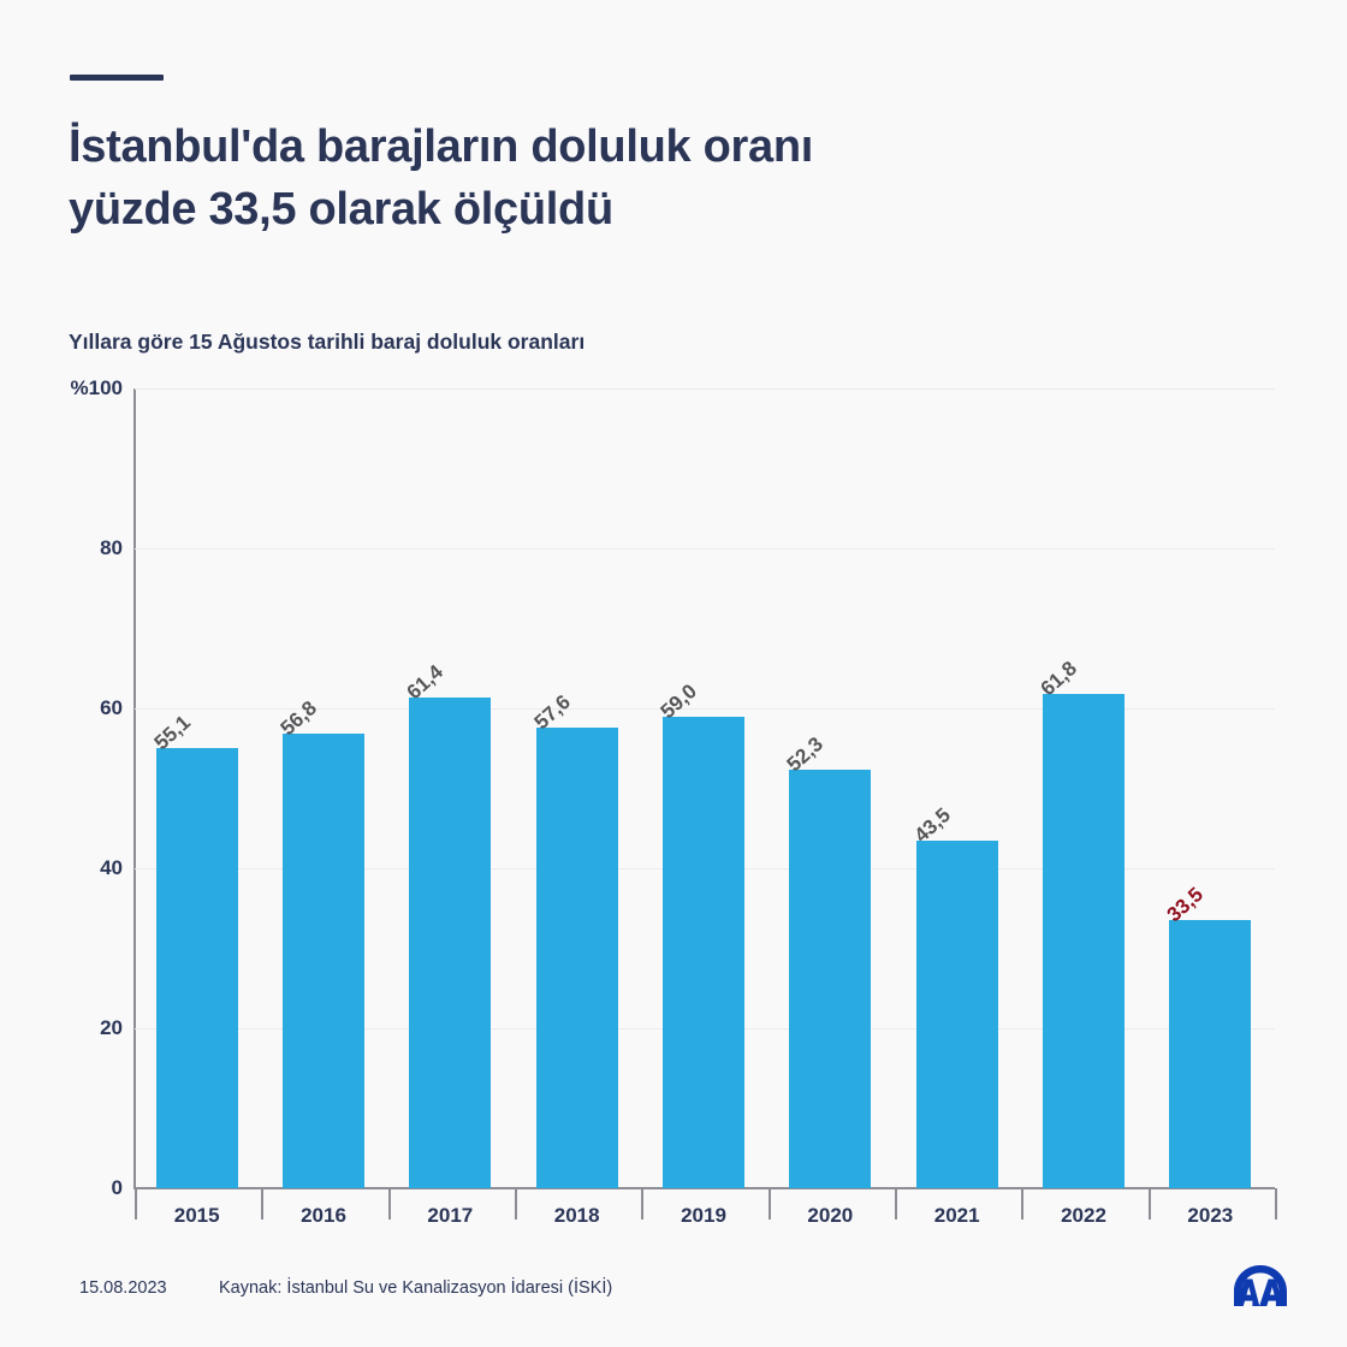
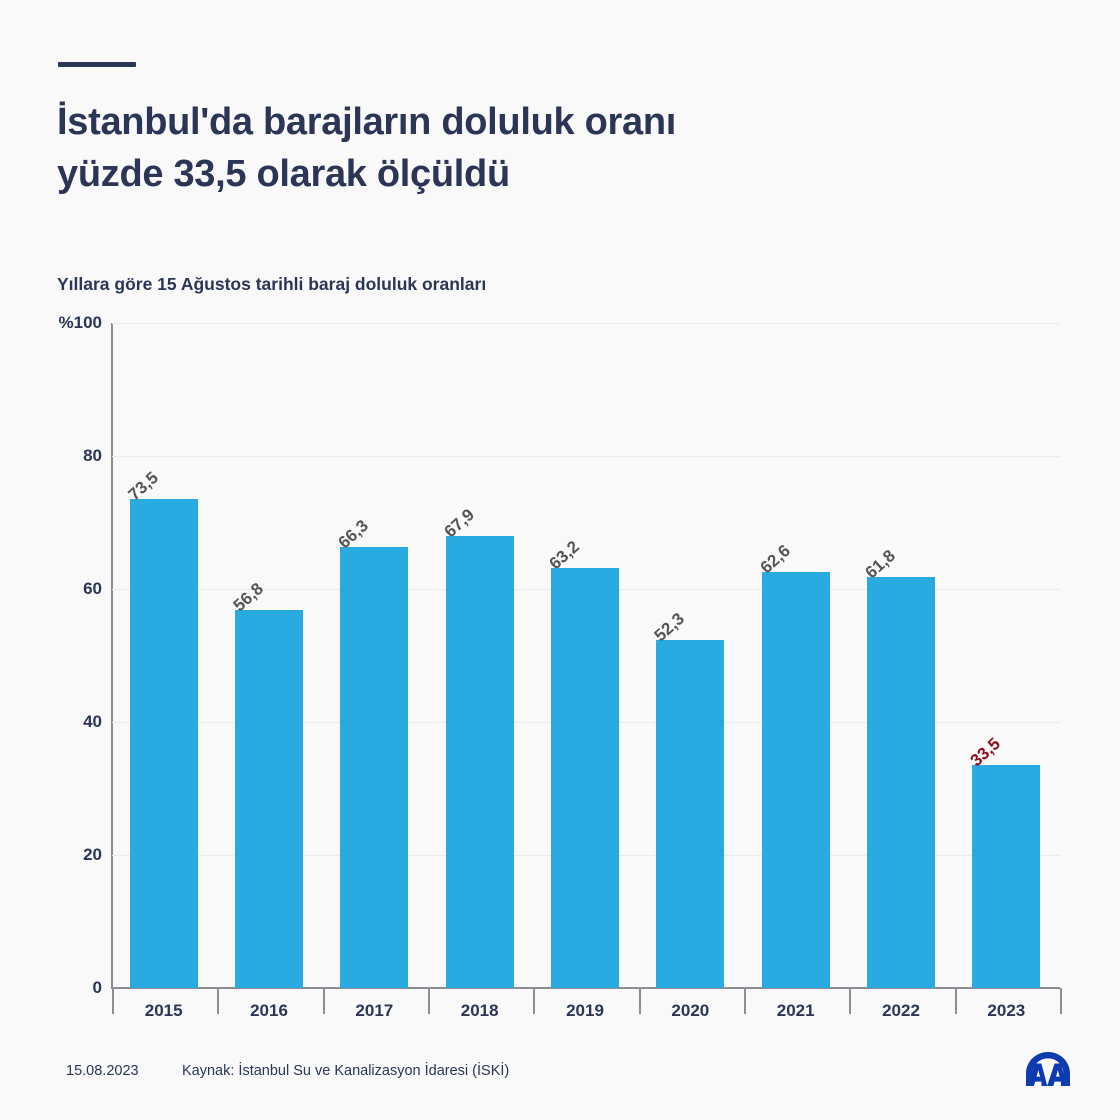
2015: 55,1 -> 73,5
2017: 61,4 -> 66,3
2018: 57,6 -> 67,9
2019: 59,0 -> 63,2
2021: 43,5 -> 62,6
